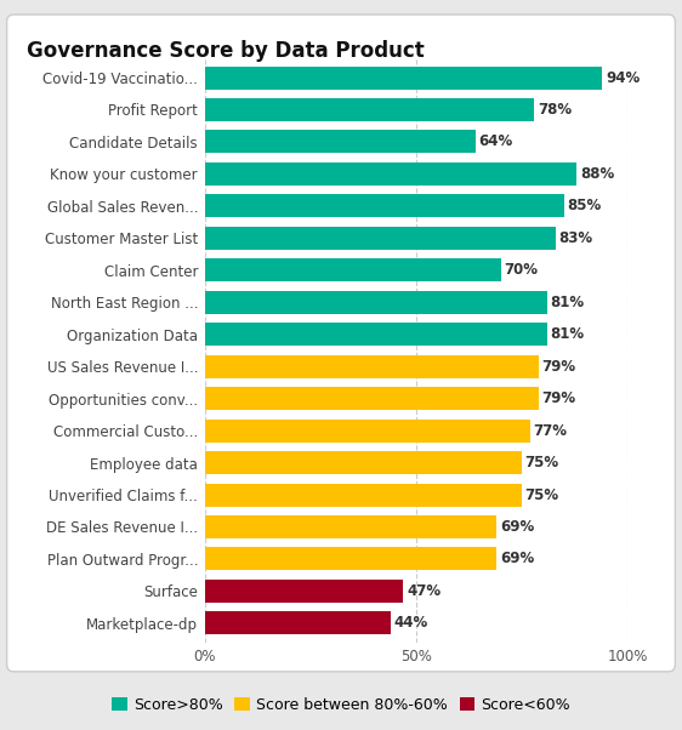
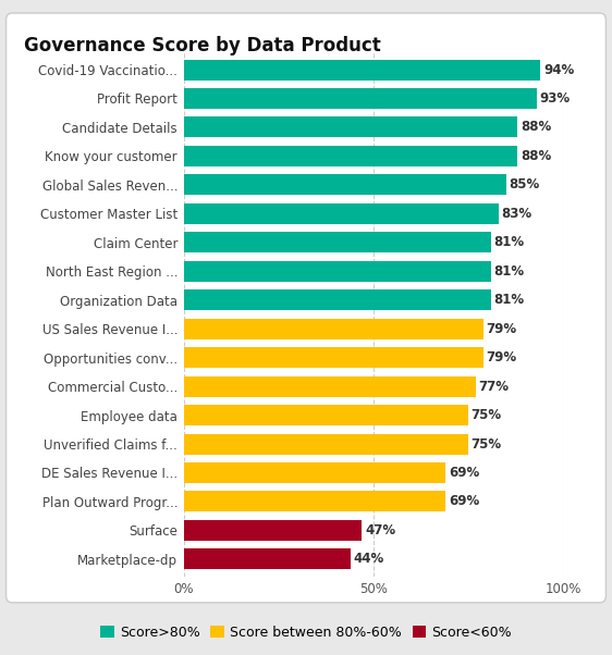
Profit Report: 78% -> 93%
Candidate Details: 64% -> 88%
Claim Center: 70% -> 81%
